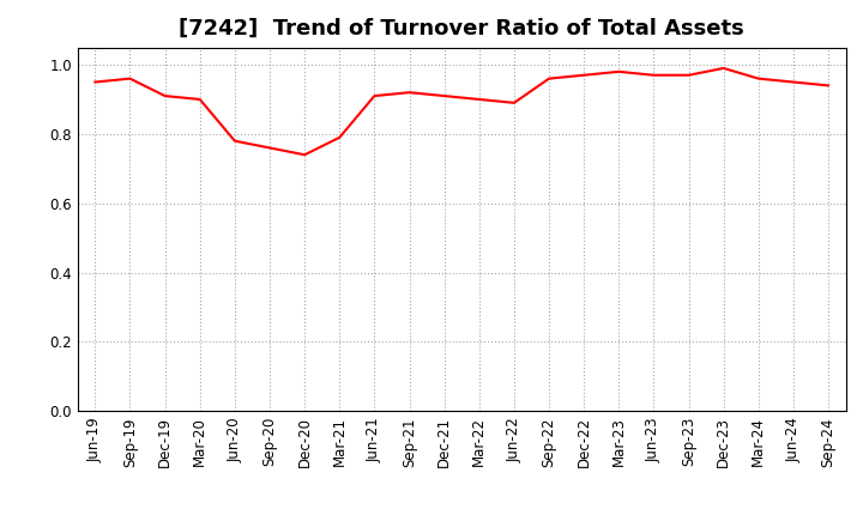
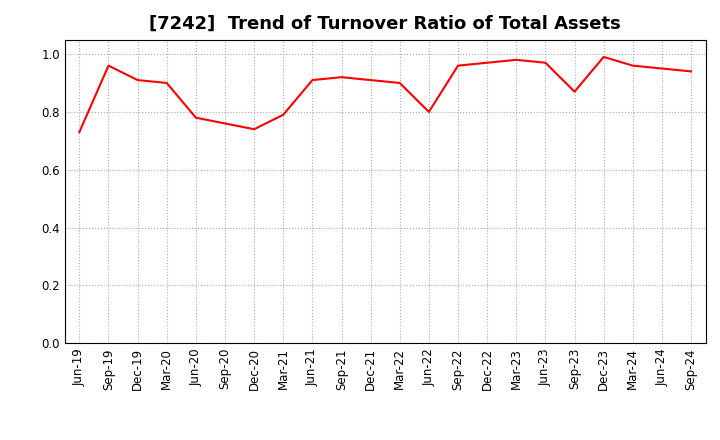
Jun-19: 0.95 -> 0.73
Jun-22: 0.89 -> 0.80
Sep-23: 0.97 -> 0.87
